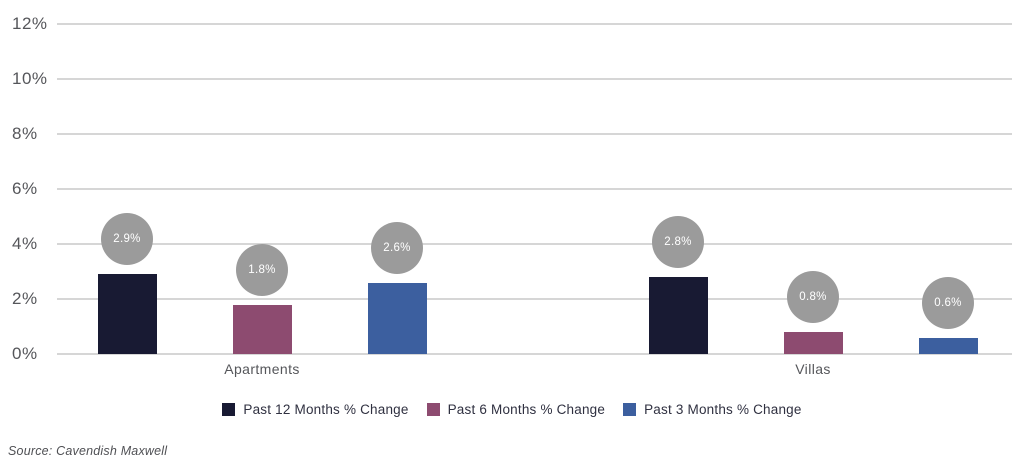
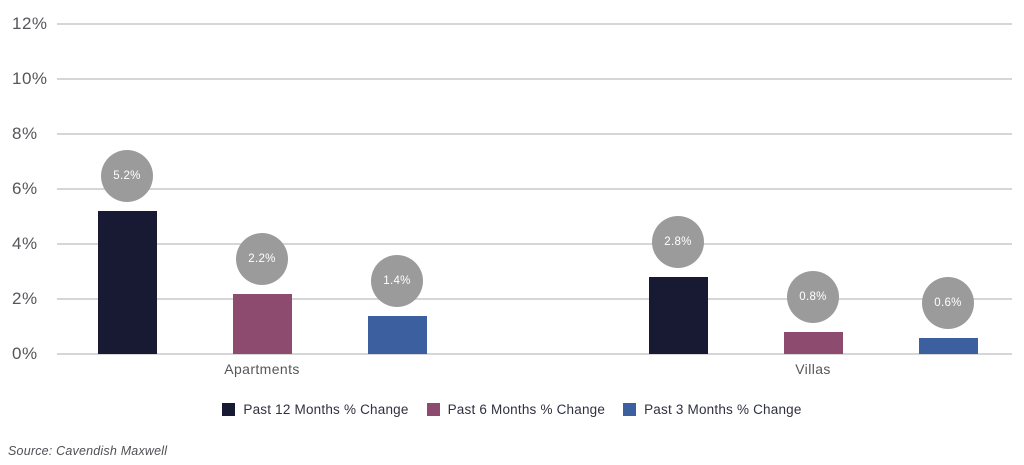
Past 12 Months % Change/Apartments: 2.9% -> 5.2%
Past 6 Months % Change/Apartments: 1.8% -> 2.2%
Past 3 Months % Change/Apartments: 2.6% -> 1.4%
